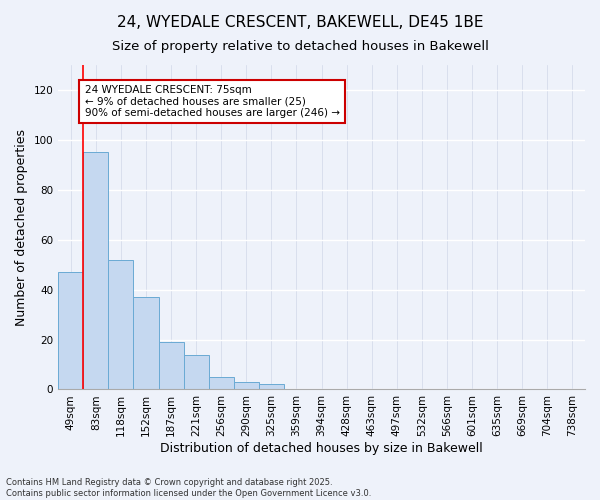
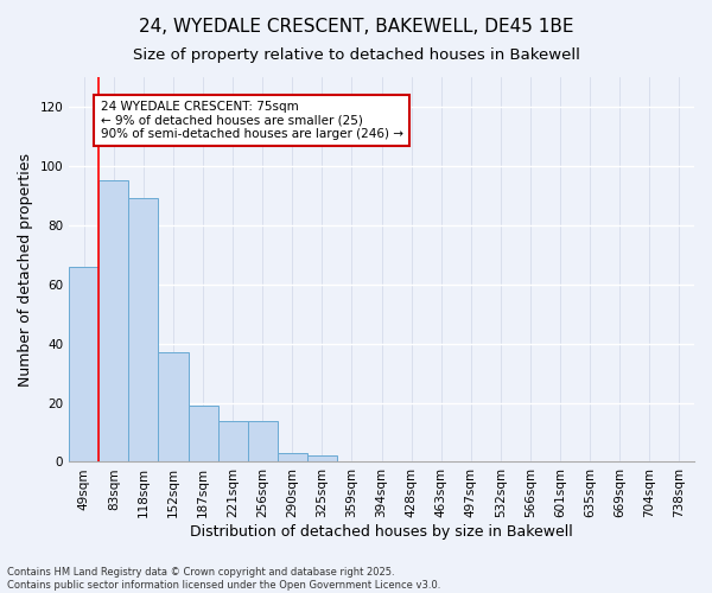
49sqm: 47 -> 66
118sqm: 52 -> 89
256sqm: 5 -> 14
